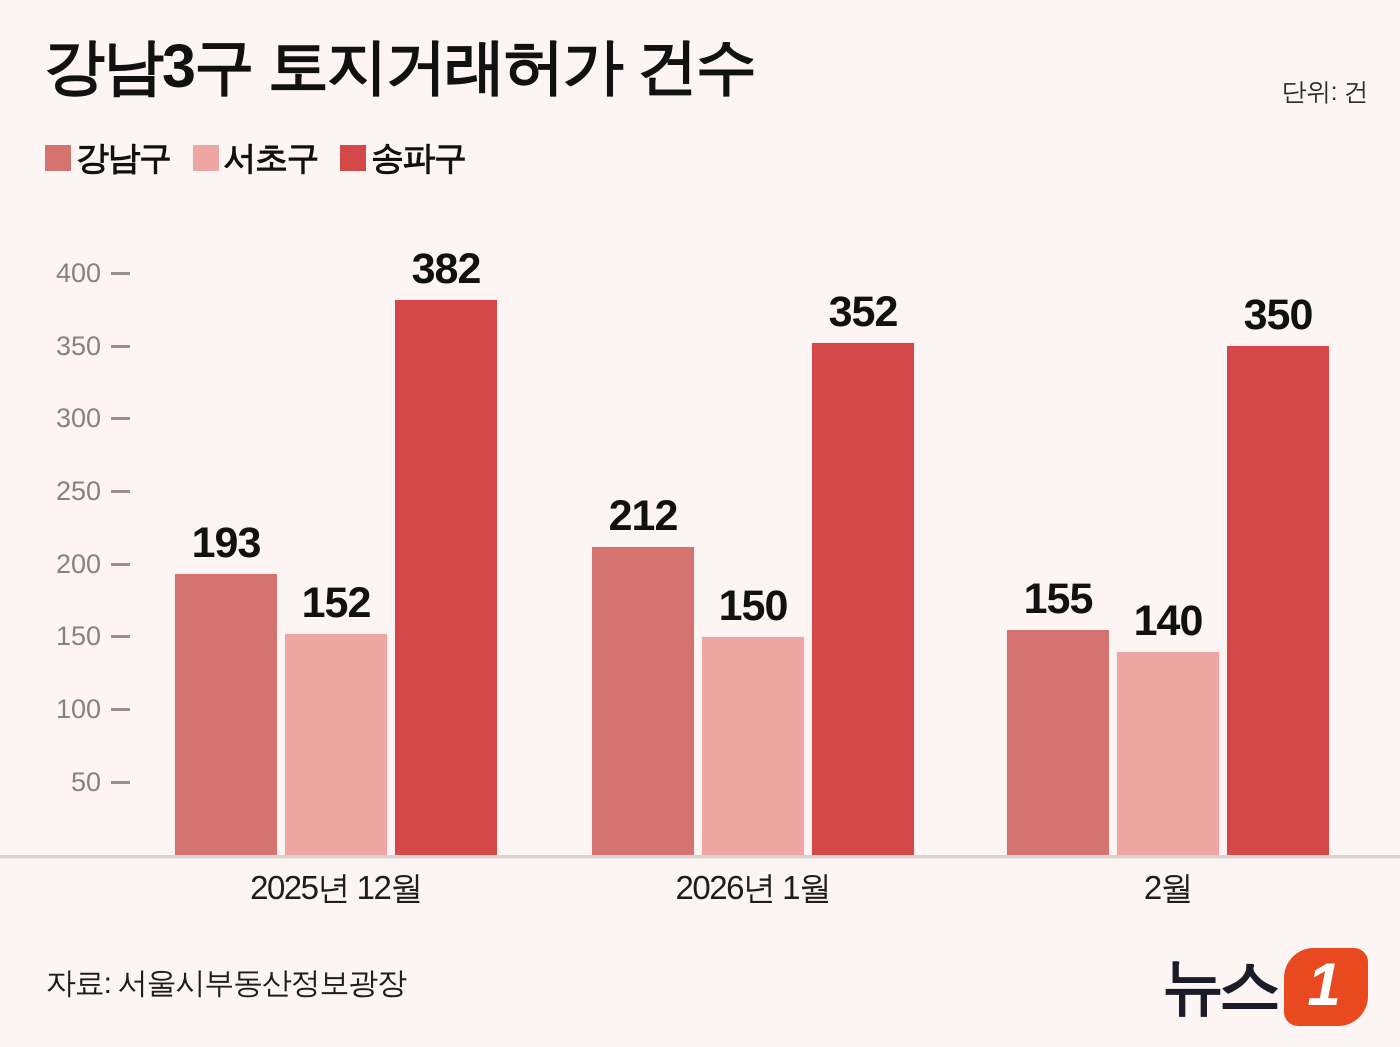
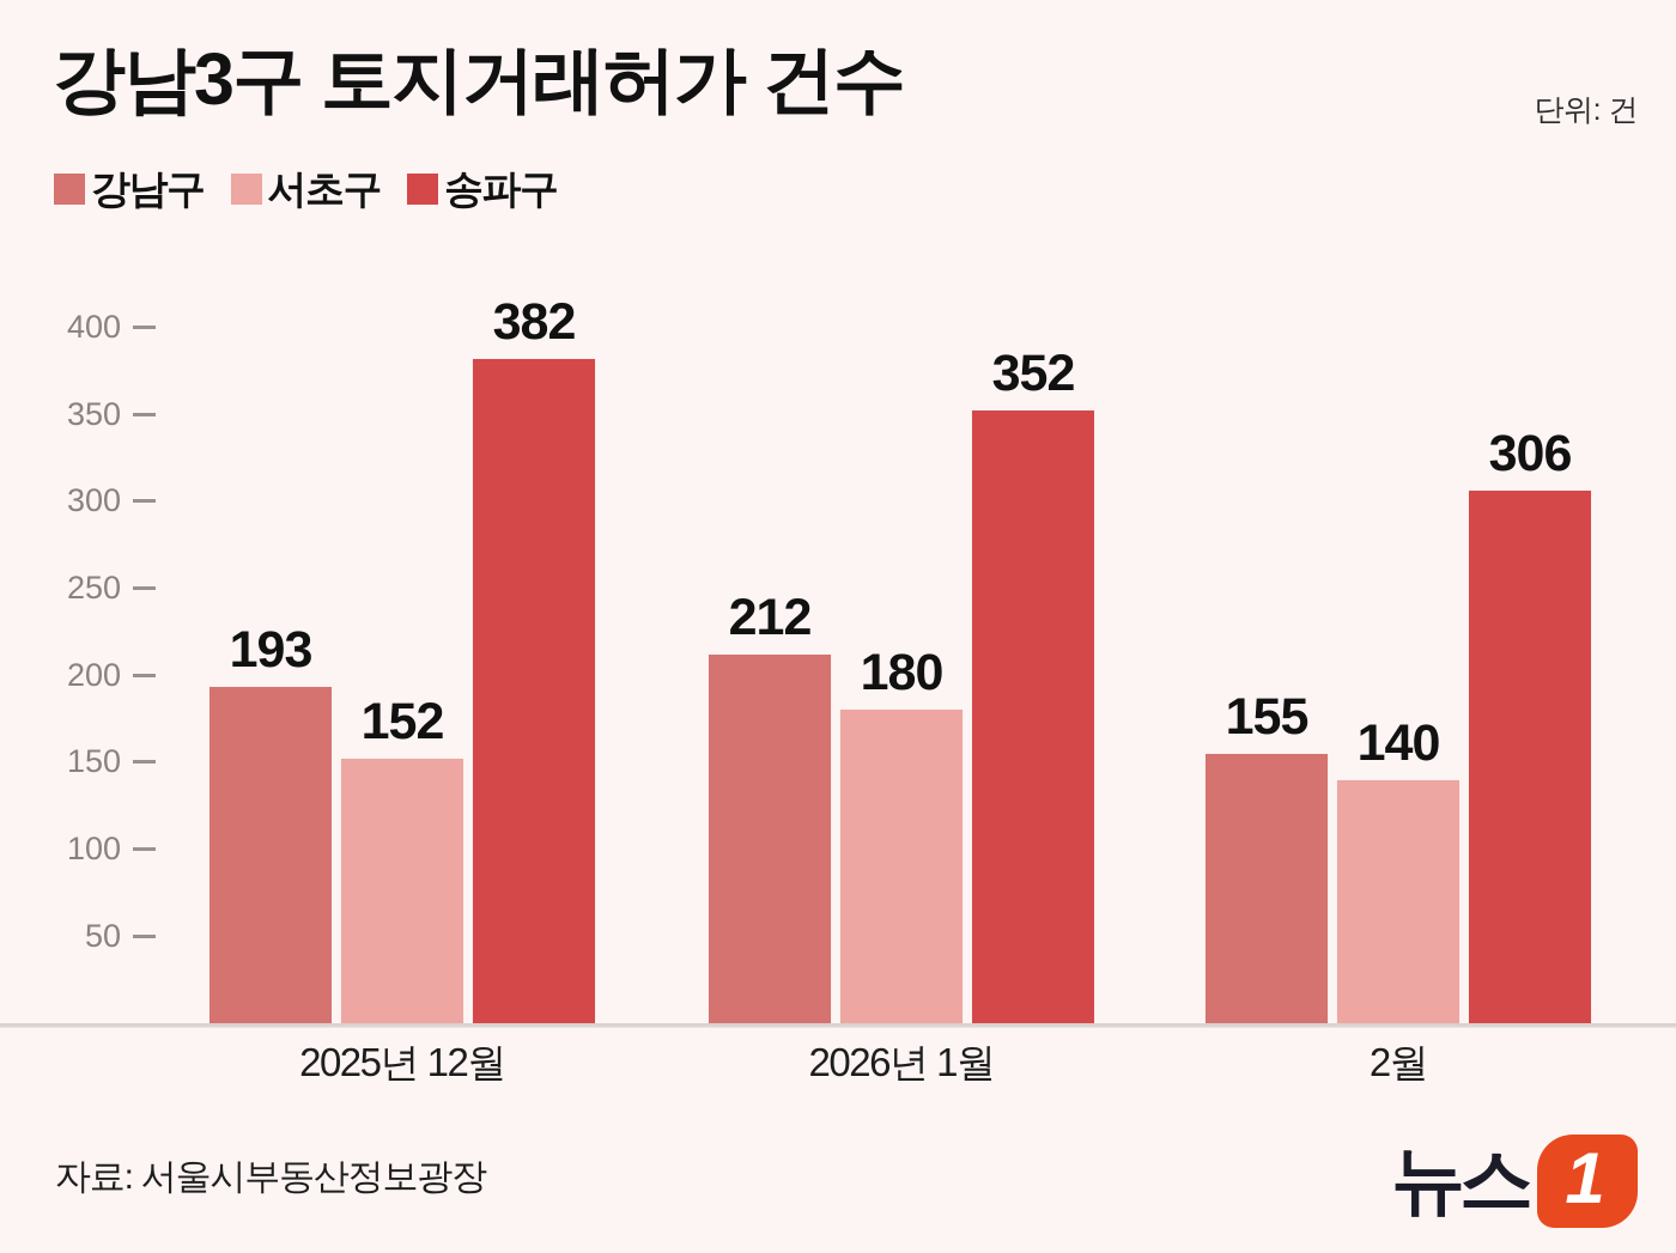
서초구/2026년 1월: 150 -> 180
송파구/2월: 350 -> 306
